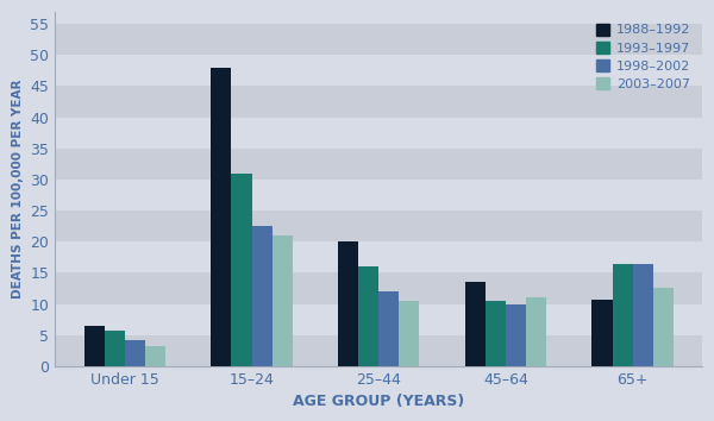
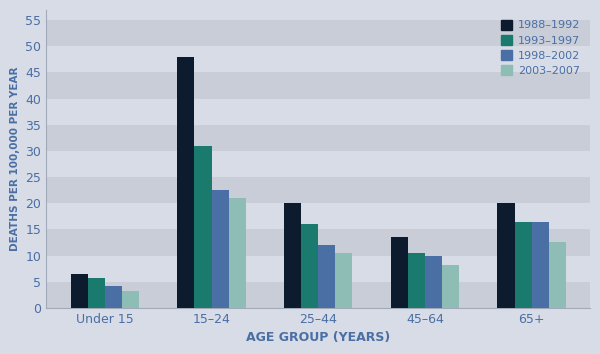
2003–2007/45–64: 11.0 -> 8.2
1988–1992/65+: 10.6 -> 20.0
